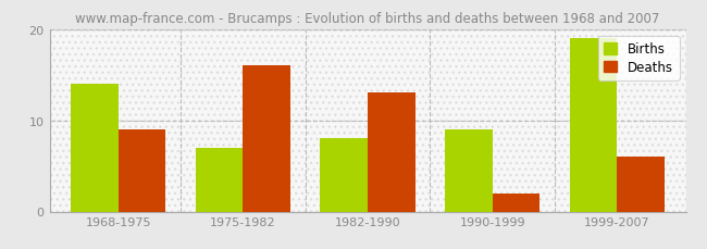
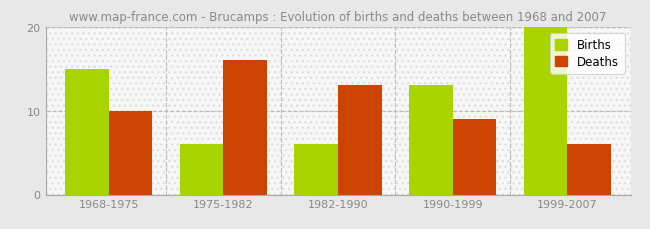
Births/1968-1975: 14 -> 15
Deaths/1968-1975: 9 -> 10
Births/1975-1982: 7 -> 6
Births/1982-1990: 8 -> 6
Births/1990-1999: 9 -> 13
Deaths/1990-1999: 2 -> 9
Births/1999-2007: 19 -> 20
